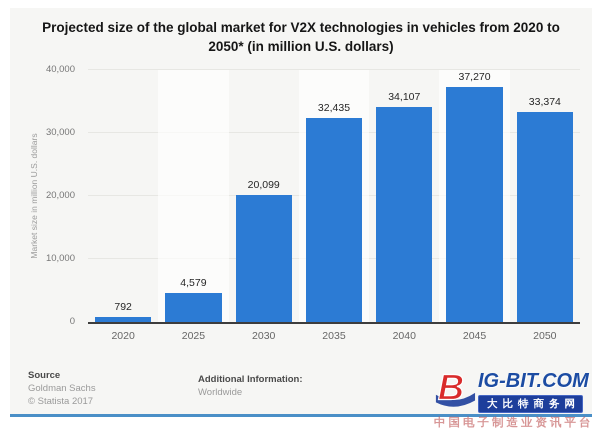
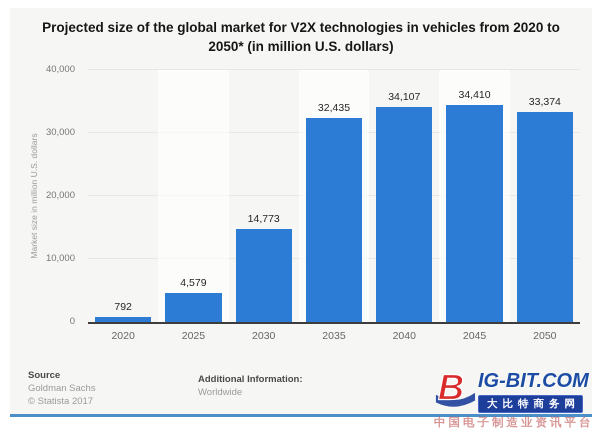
2030: 20,099 -> 14,773
2045: 37,270 -> 34,410
